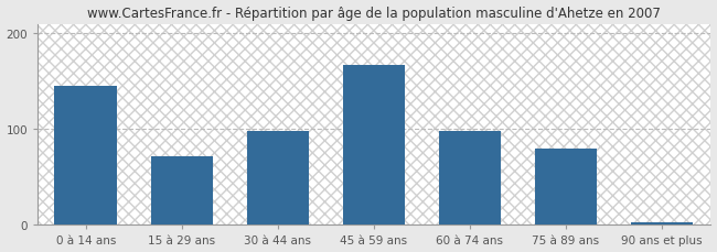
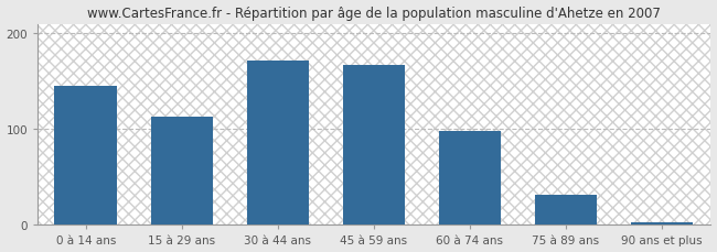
15 à 29 ans: 72 -> 113
30 à 44 ans: 98 -> 172
75 à 89 ans: 80 -> 32
